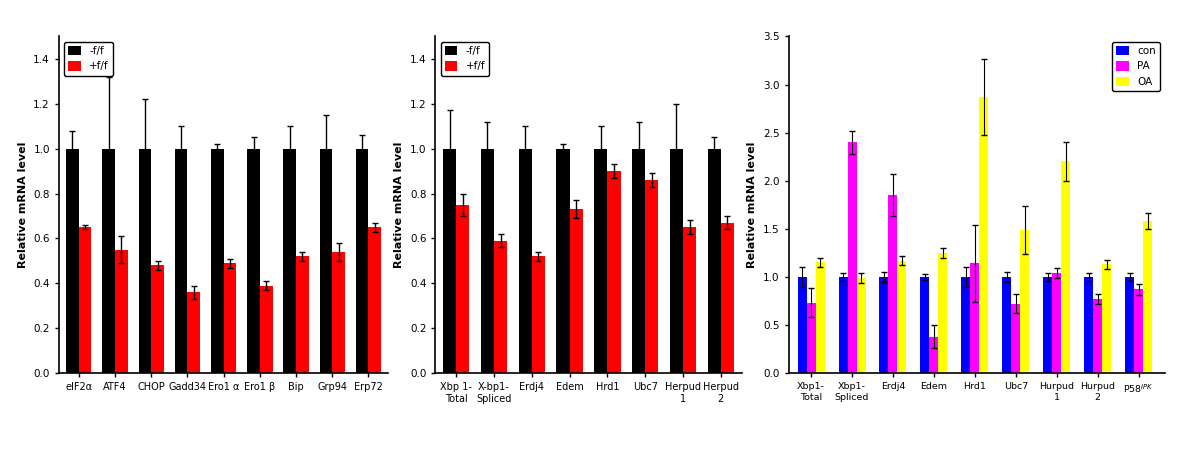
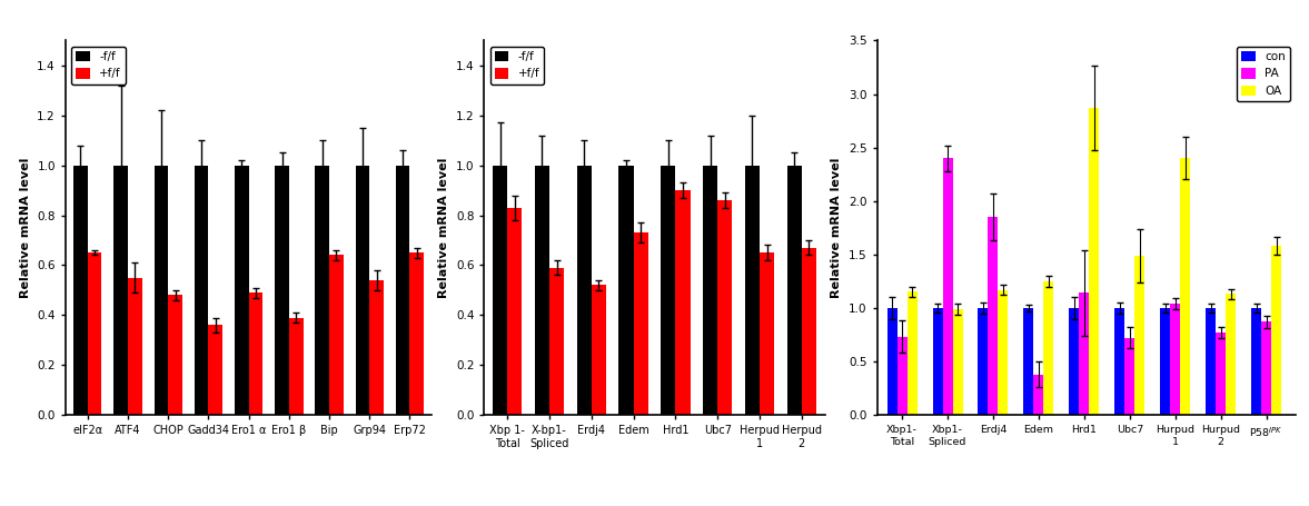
+f/f/Bip: 0.52 -> 0.64
+f/f/Xbp 1- Total: 0.75 -> 0.83
OA/Hurpud 1: 2.20 -> 2.40
